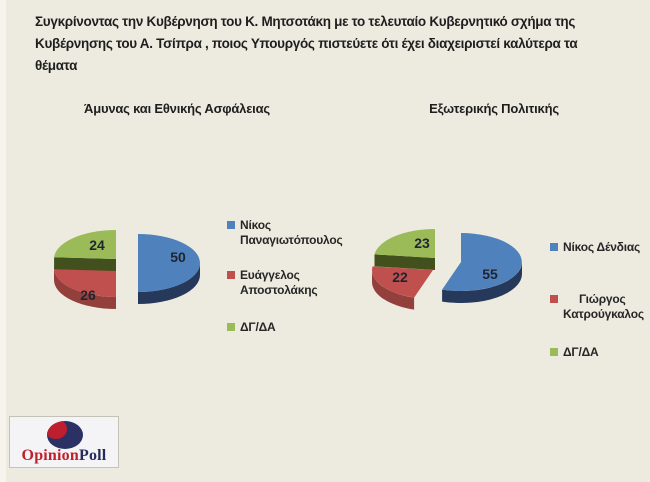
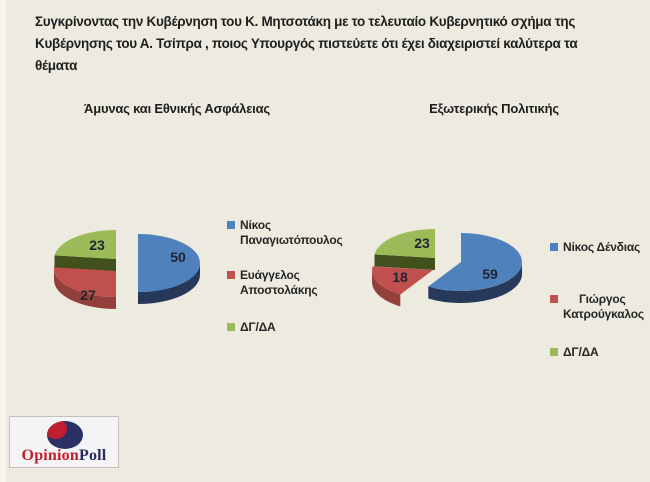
Άμυνας και Εθνικής Ασφάλειας/Ευάγγελος Αποστολάκης: 26 -> 27
Άμυνας και Εθνικής Ασφάλειας/ΔΓ/ΔΑ: 24 -> 23
Εξωτερικής Πολιτικής/Νίκος Δένδιας: 55 -> 59
Εξωτερικής Πολιτικής/Γιώργος Κατρούγκαλος: 22 -> 18
